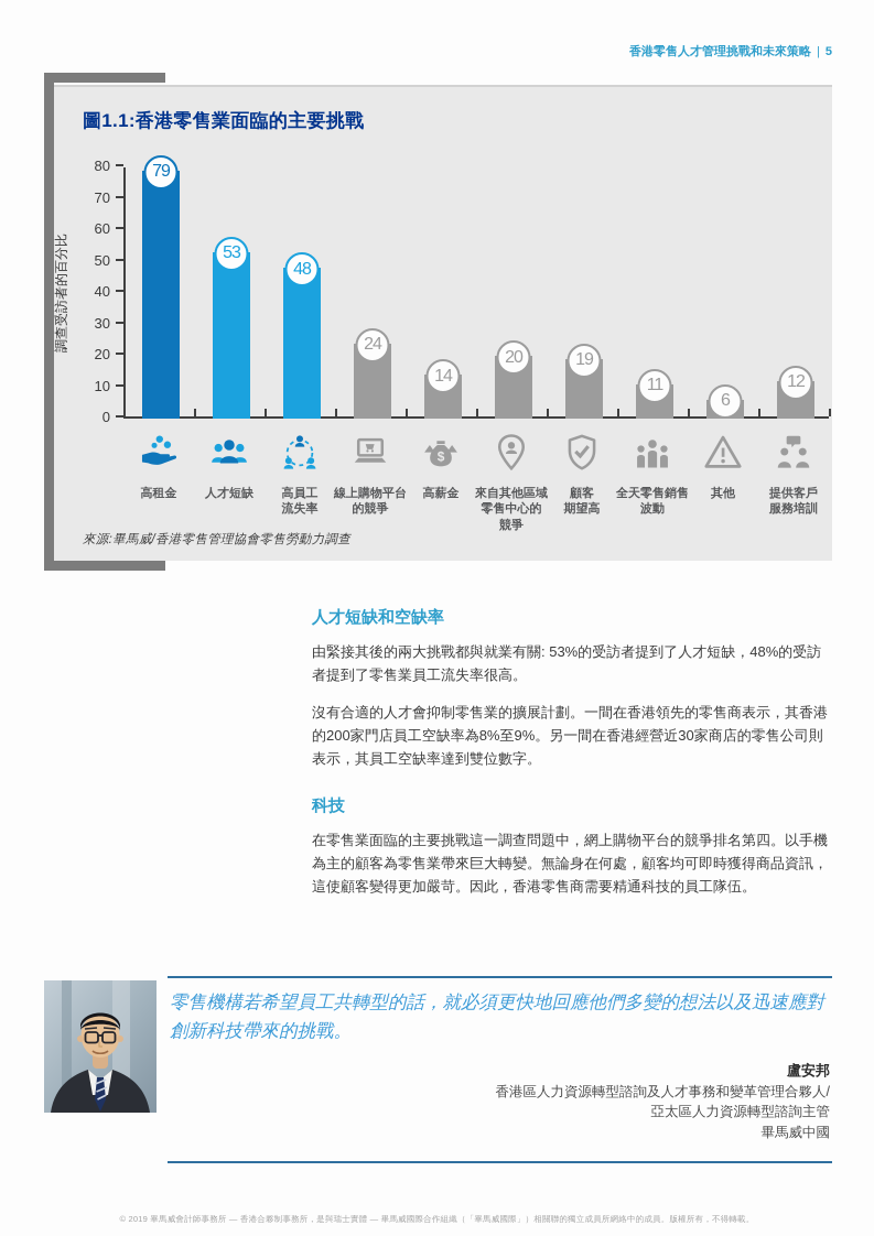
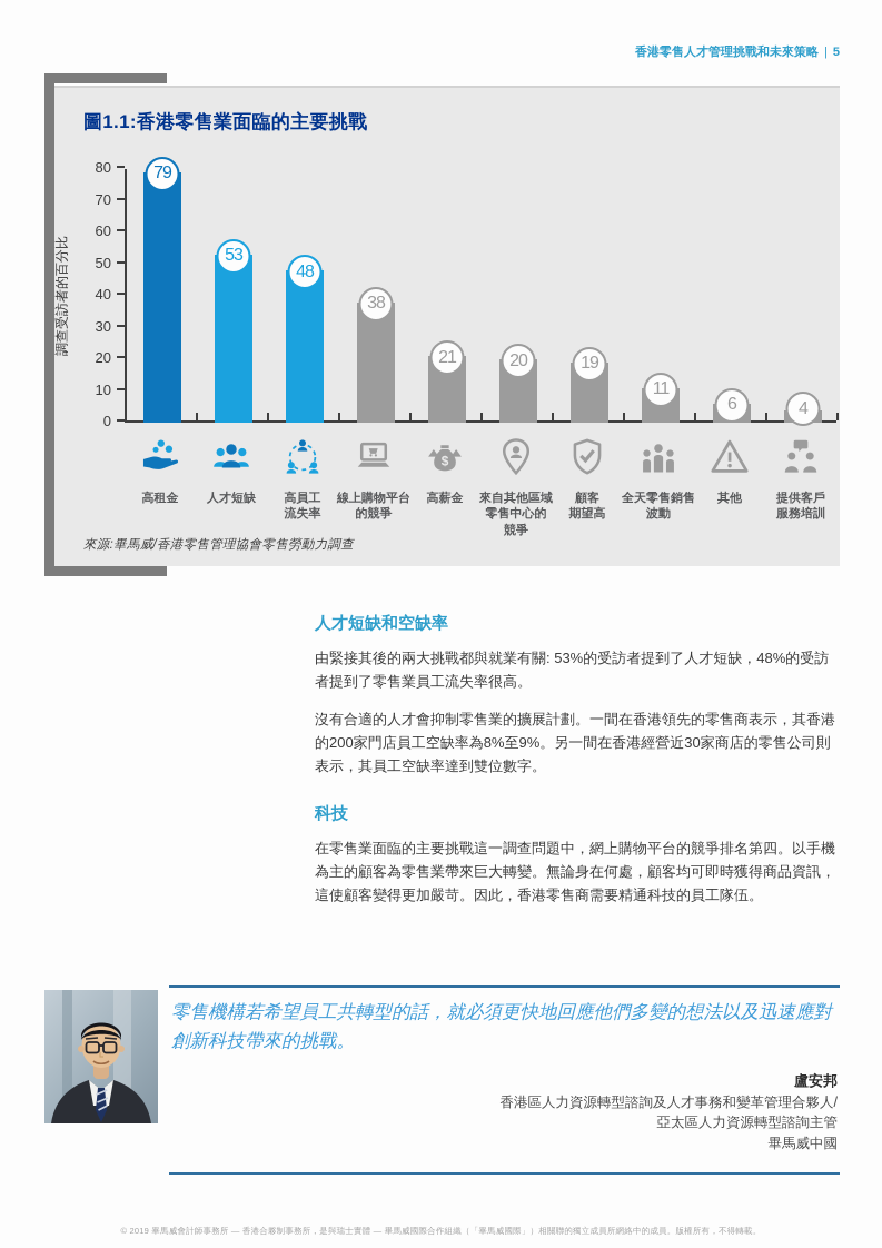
線上購物平台 的競爭: 24 -> 38
高薪金: 14 -> 21
提供客戶 服務培訓: 12 -> 4
